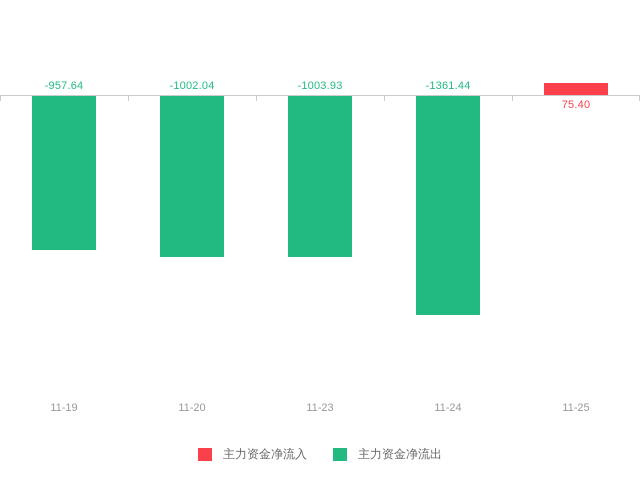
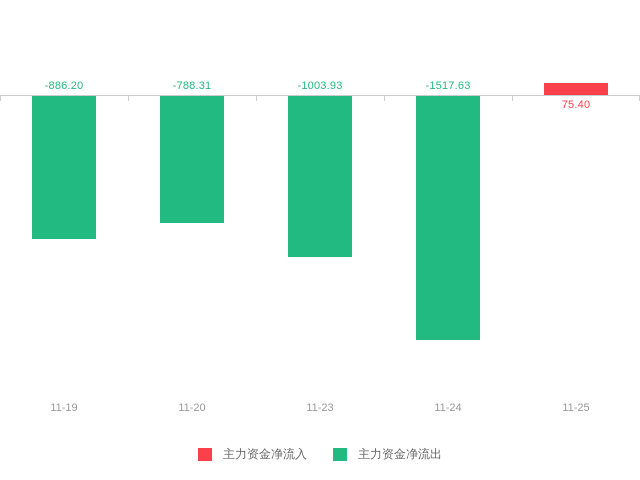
11-19: -957.64 -> -886.20
11-20: -1002.04 -> -788.31
11-24: -1361.44 -> -1517.63
